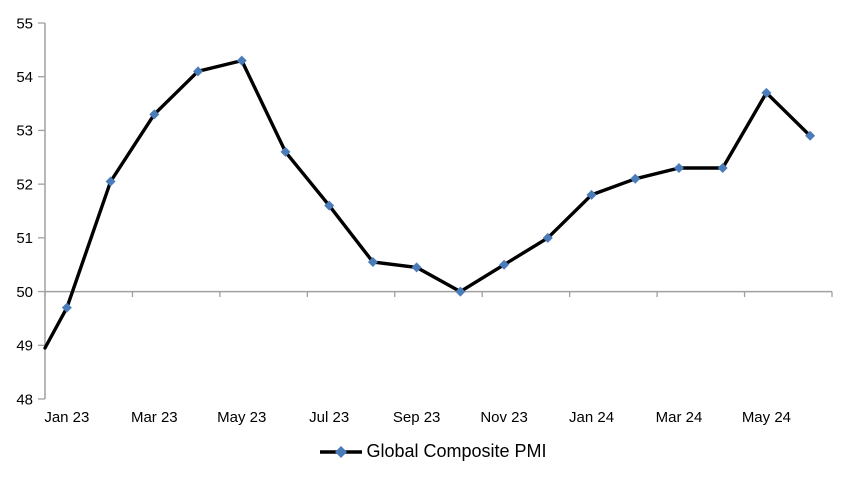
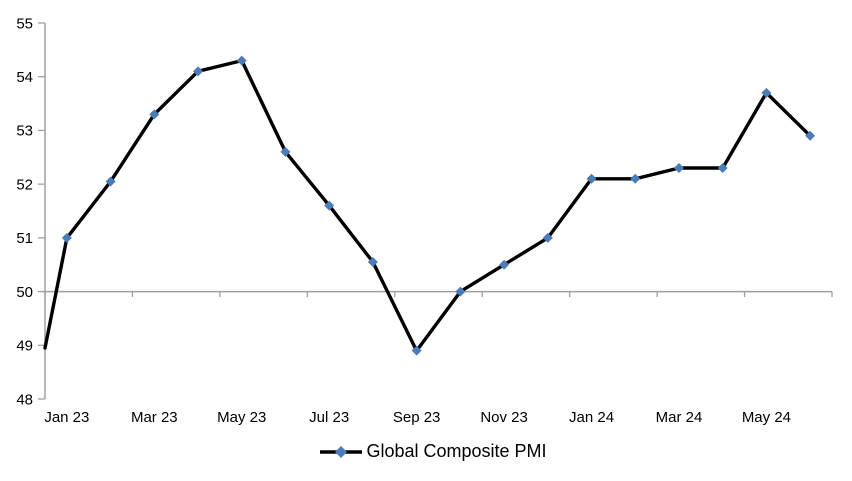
Jan 23: 49.7 -> 51.0
Sep 23: 50.5 -> 48.9
Jan 24: 51.8 -> 52.1
